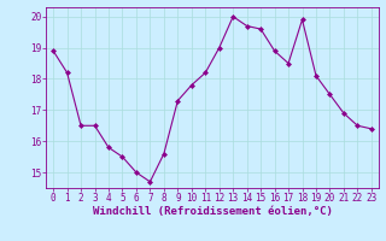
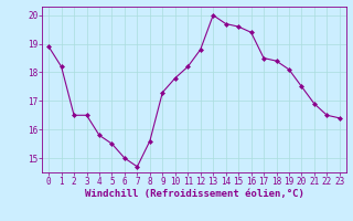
12: 19.0 -> 18.8
16: 18.9 -> 19.4
18: 19.9 -> 18.4
